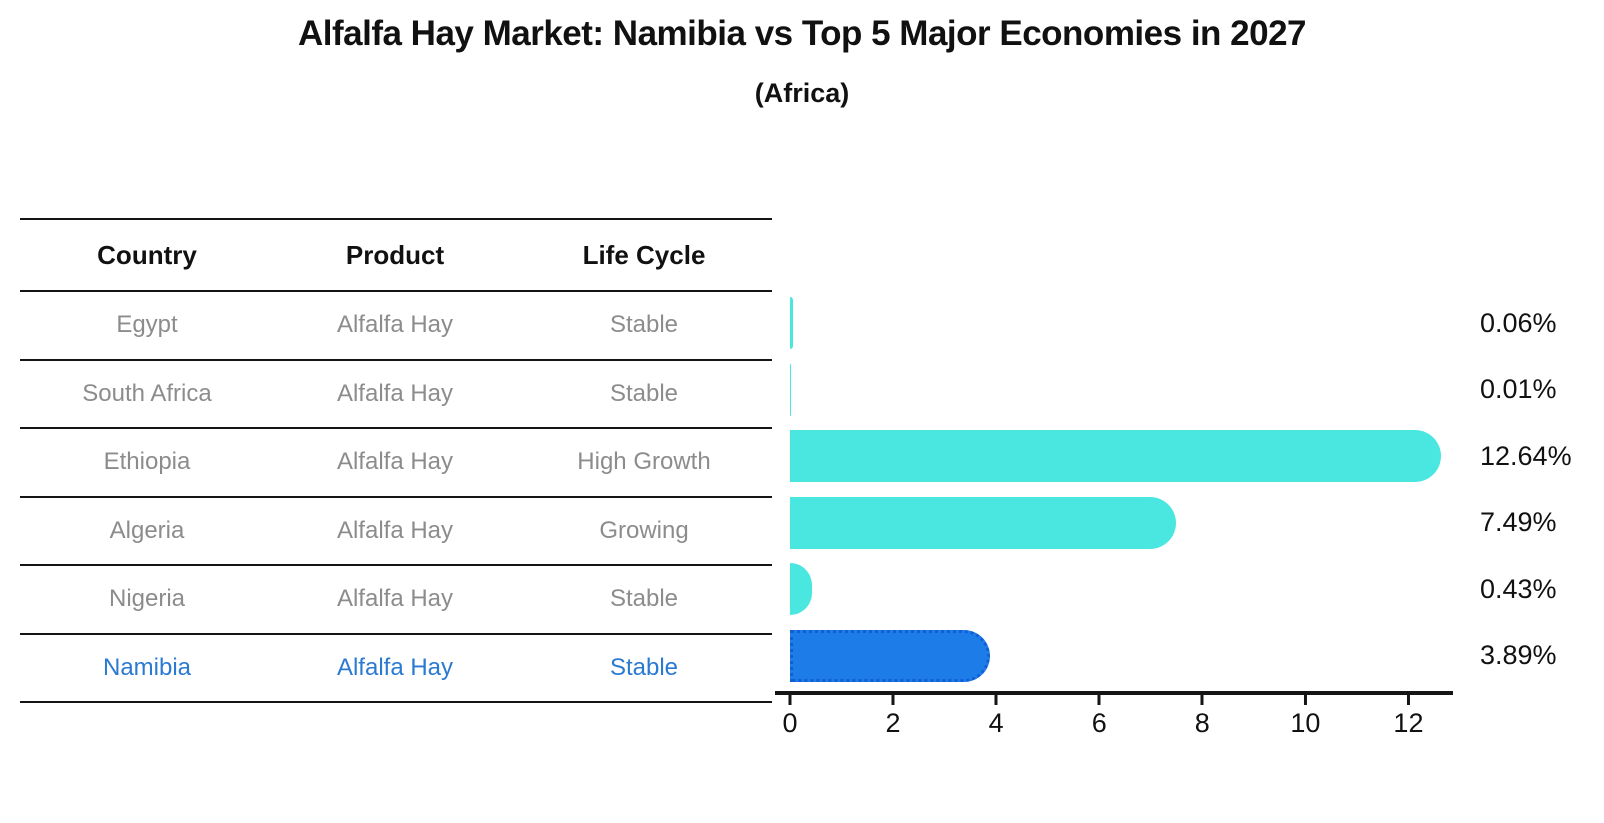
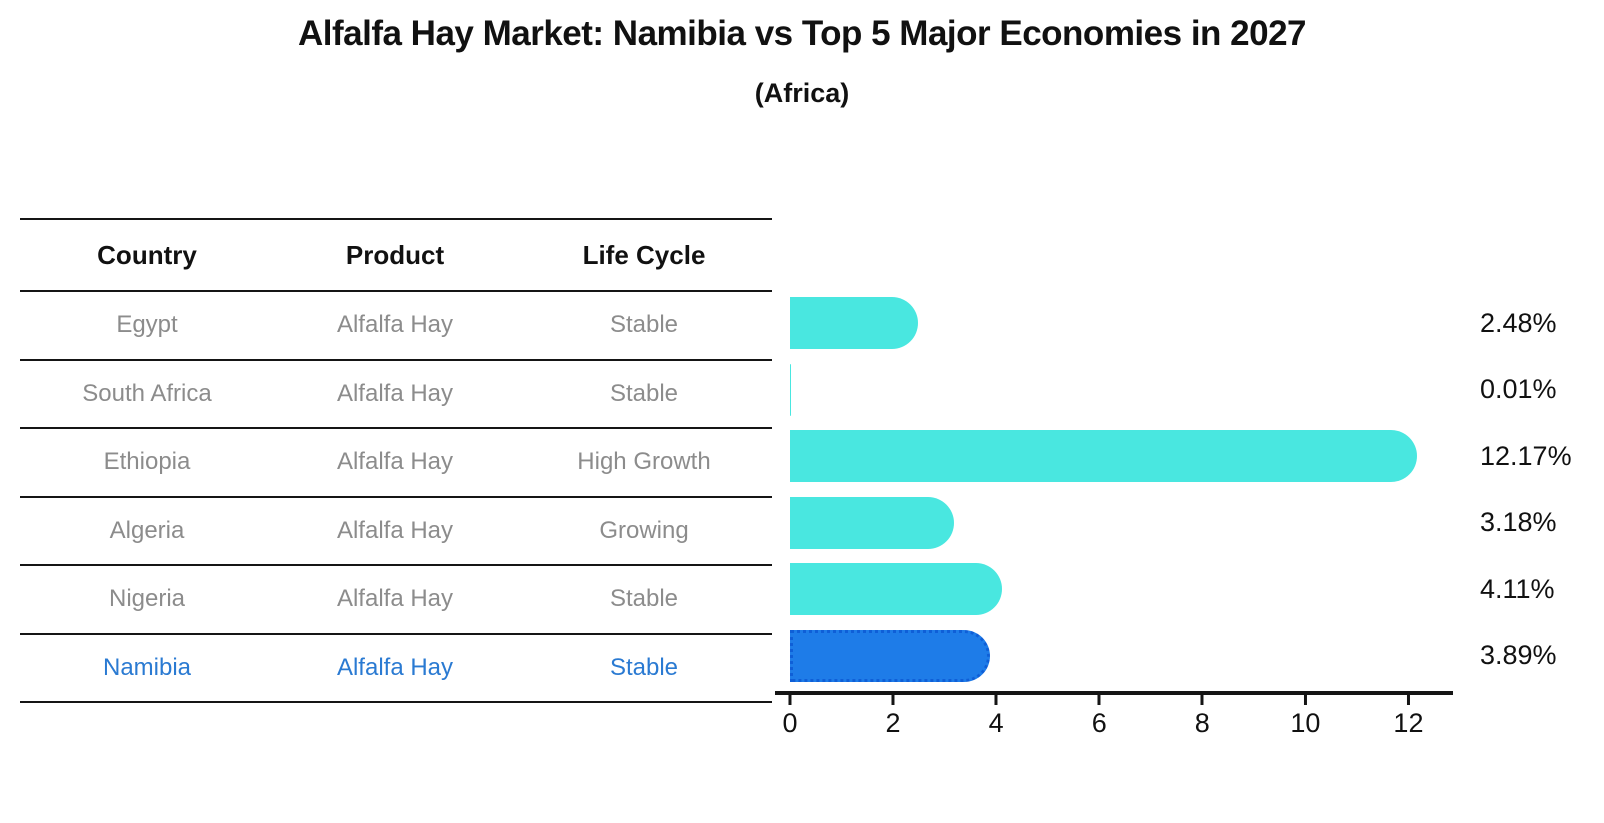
Egypt: 0.06% -> 2.48%
Ethiopia: 12.64% -> 12.17%
Algeria: 7.49% -> 3.18%
Nigeria: 0.43% -> 4.11%
